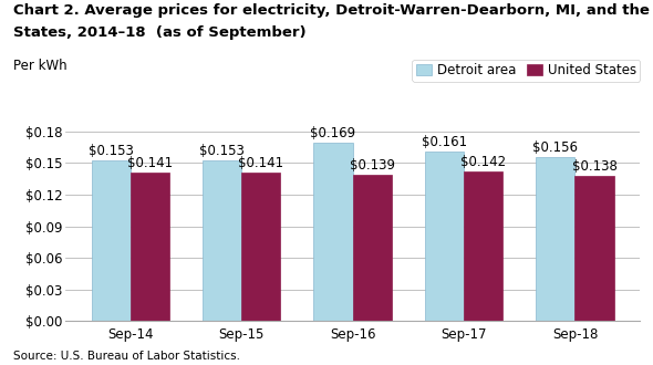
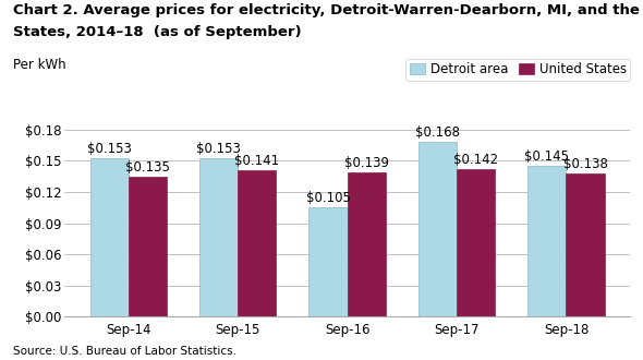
United States/Sep-14: $0.141 -> $0.135
Detroit area/Sep-16: $0.169 -> $0.105
Detroit area/Sep-17: $0.161 -> $0.168
Detroit area/Sep-18: $0.156 -> $0.145
